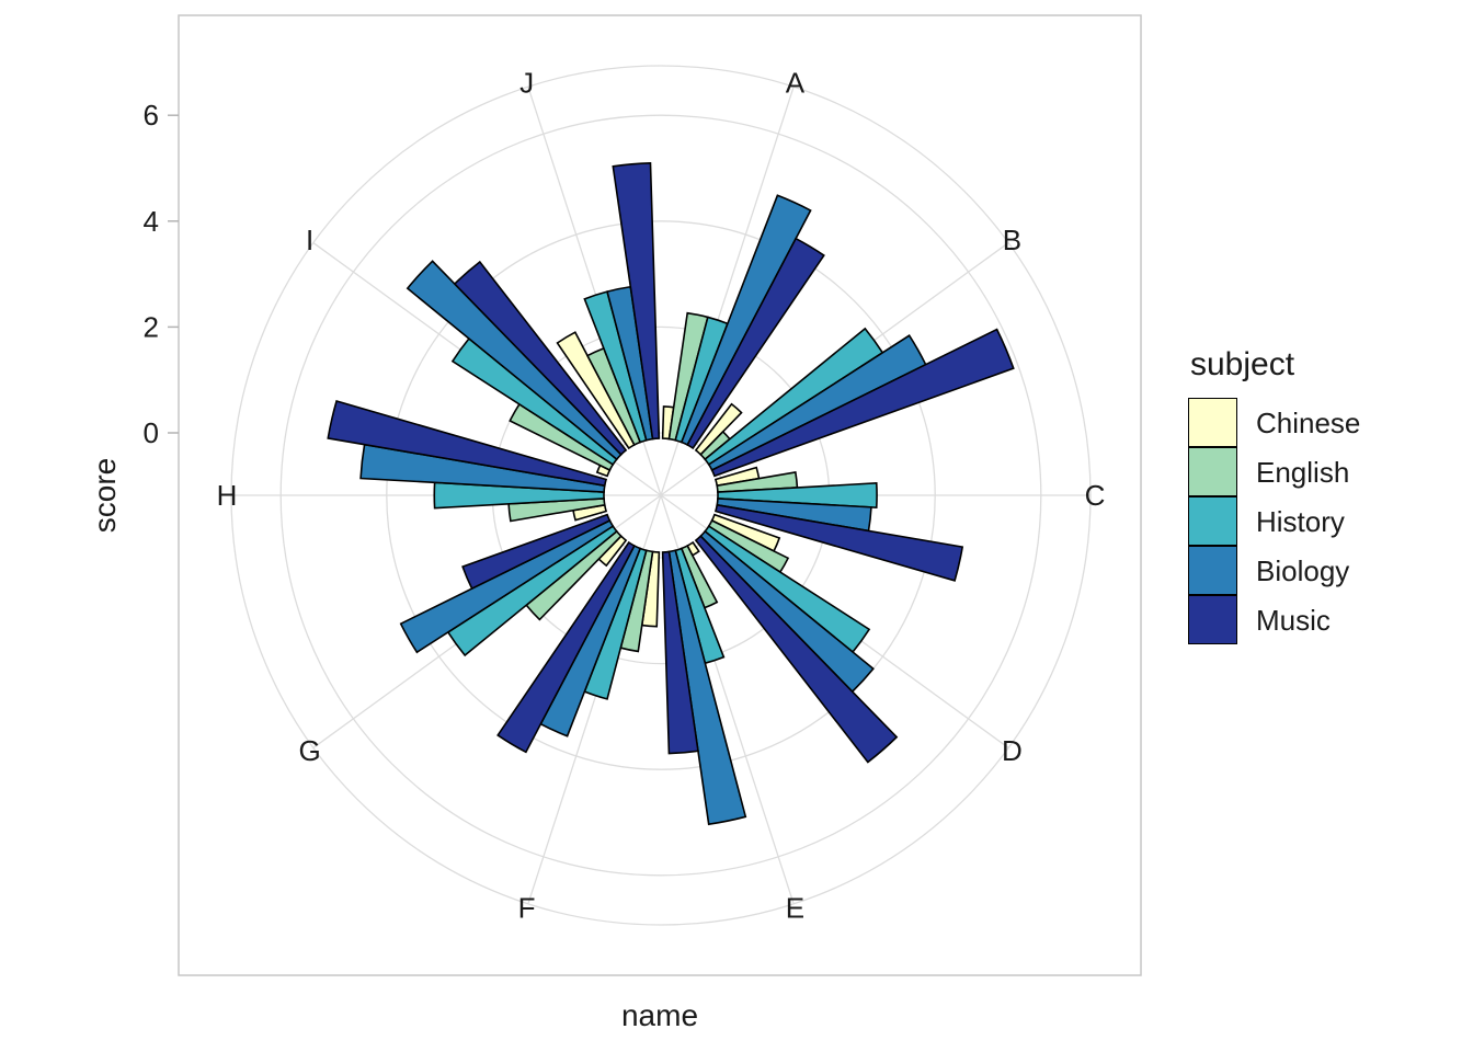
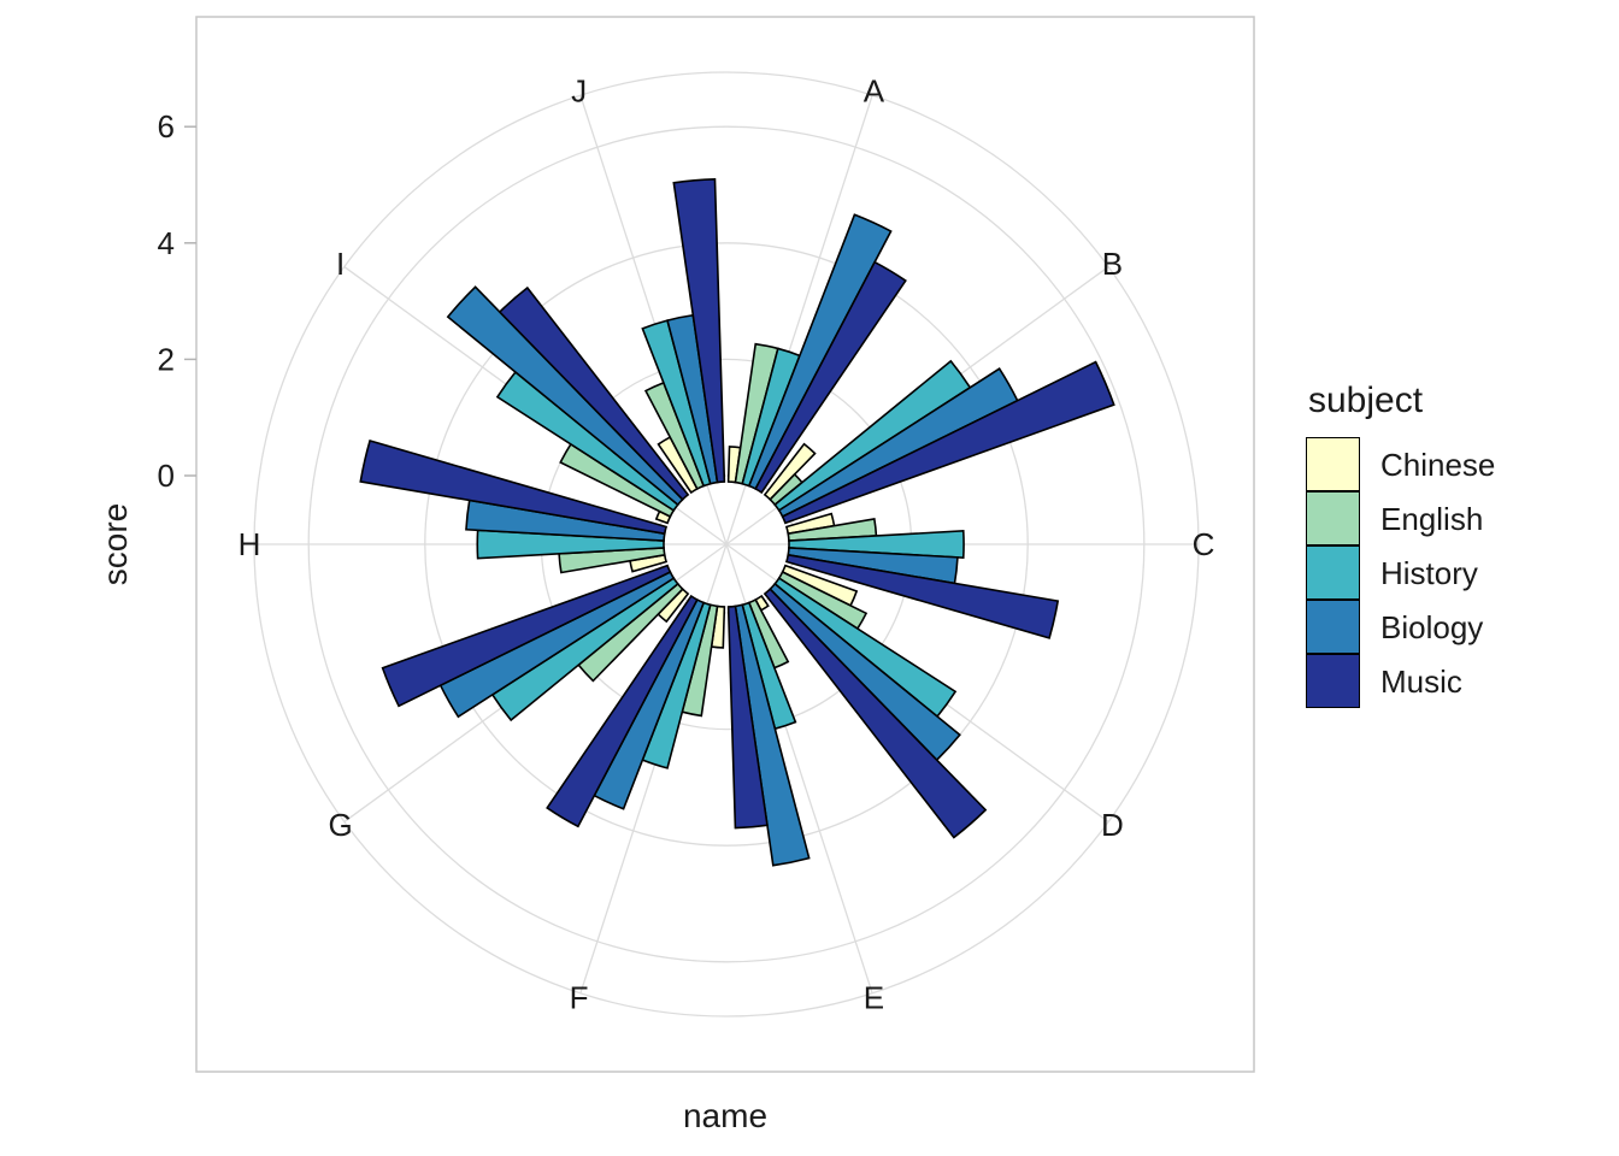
Biology/E: 5.1 -> 4.4
Chinese/F: 1.3 -> 0.6
Music/G: 2.8 -> 5.1
Biology/H: 4.5 -> 3.3
Chinese/J: 2.3 -> 0.9
